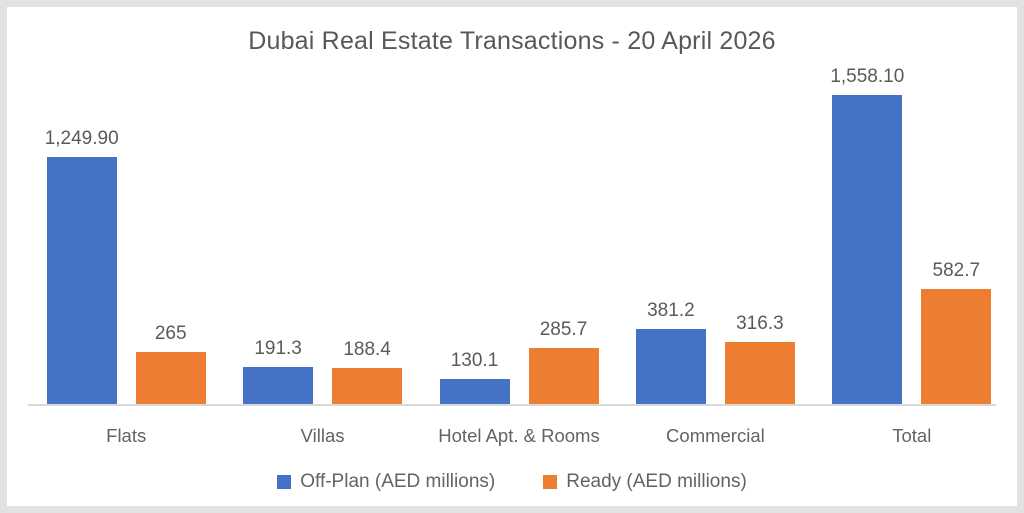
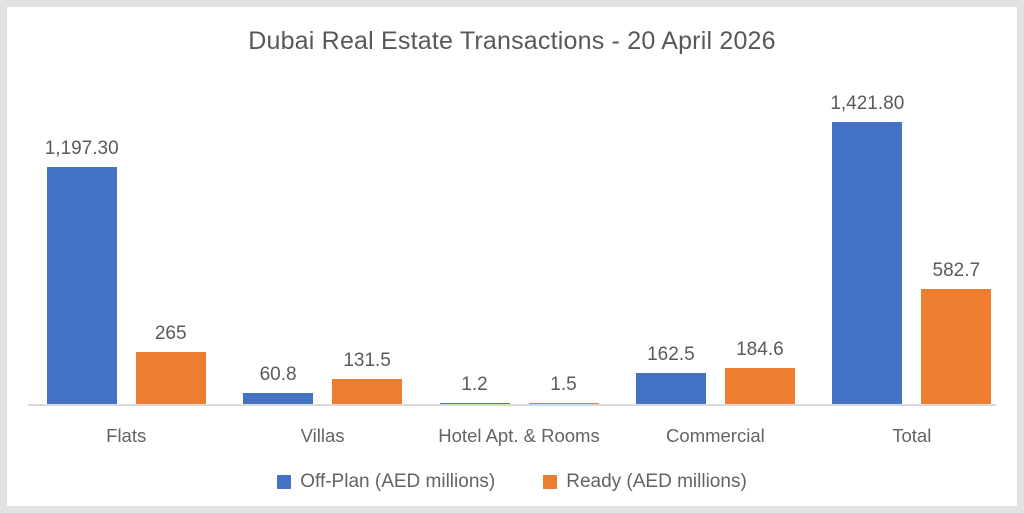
Off-Plan (AED millions)/Flats: 1,249.90 -> 1,197.30
Off-Plan (AED millions)/Villas: 191.3 -> 60.8
Ready (AED millions)/Villas: 188.4 -> 131.5
Off-Plan (AED millions)/Hotel Apt. & Rooms: 130.1 -> 1.2
Ready (AED millions)/Hotel Apt. & Rooms: 285.7 -> 1.5
Off-Plan (AED millions)/Commercial: 381.2 -> 162.5
Ready (AED millions)/Commercial: 316.3 -> 184.6
Off-Plan (AED millions)/Total: 1,558.10 -> 1,421.80
